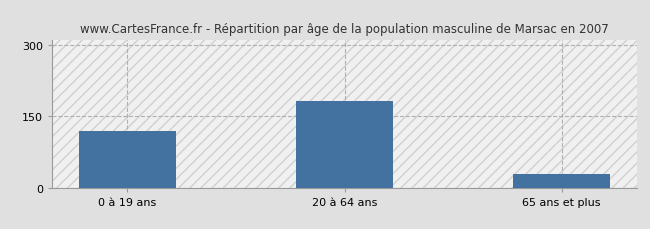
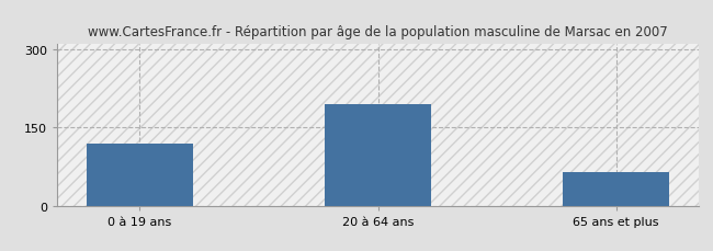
20 à 64 ans: 183 -> 195
65 ans et plus: 28 -> 65
